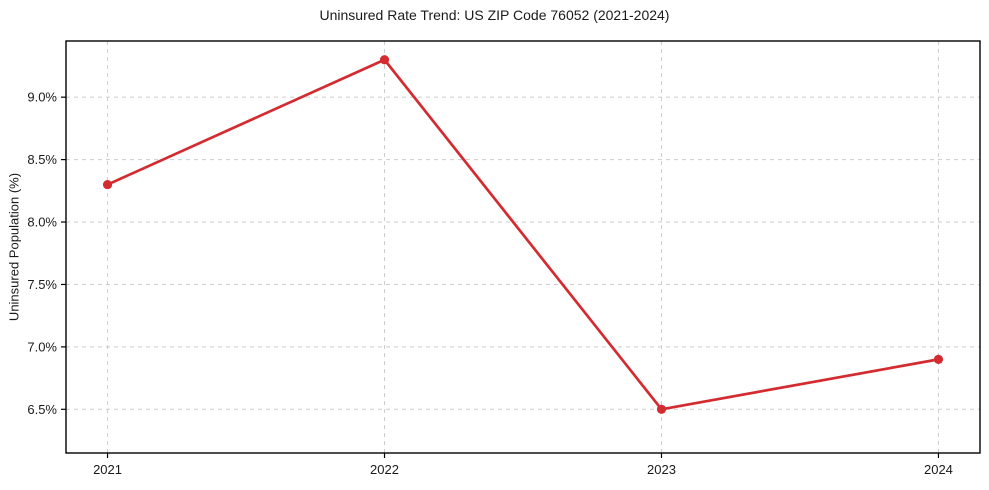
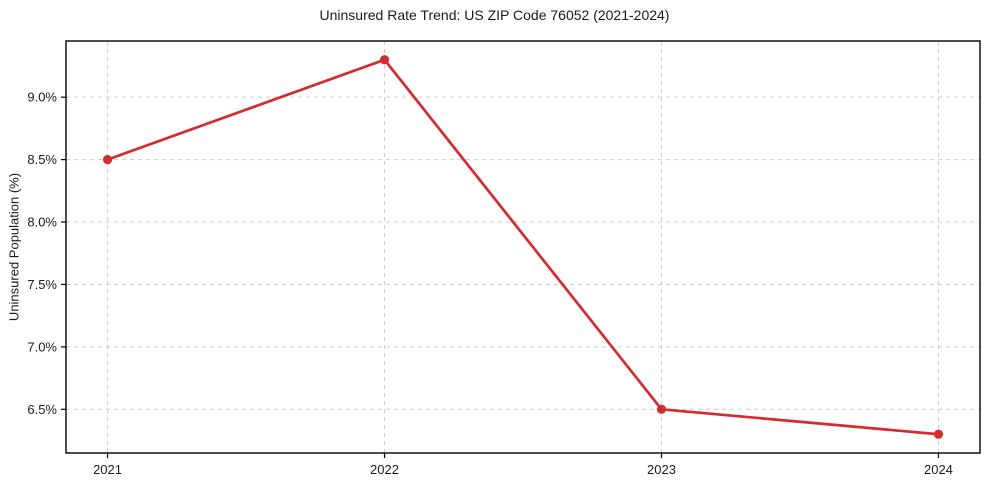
2021: 8.3% -> 8.5%
2024: 6.9% -> 6.3%
